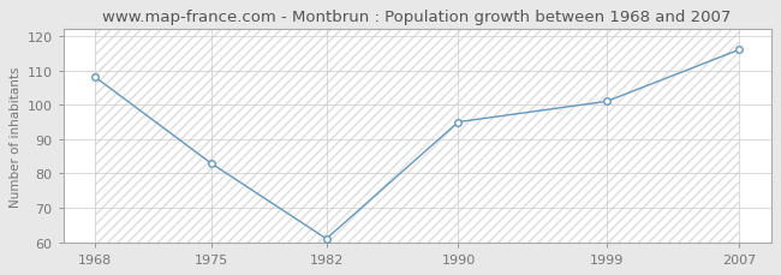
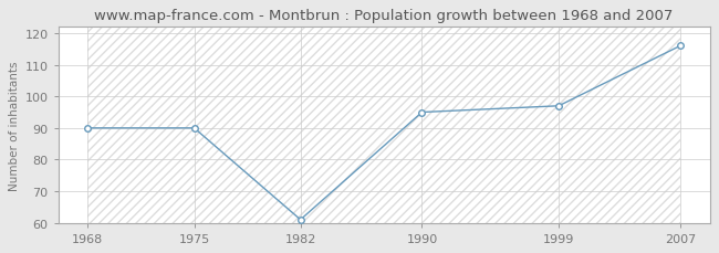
1968: 108 -> 90
1975: 83 -> 90
1999: 101 -> 97
